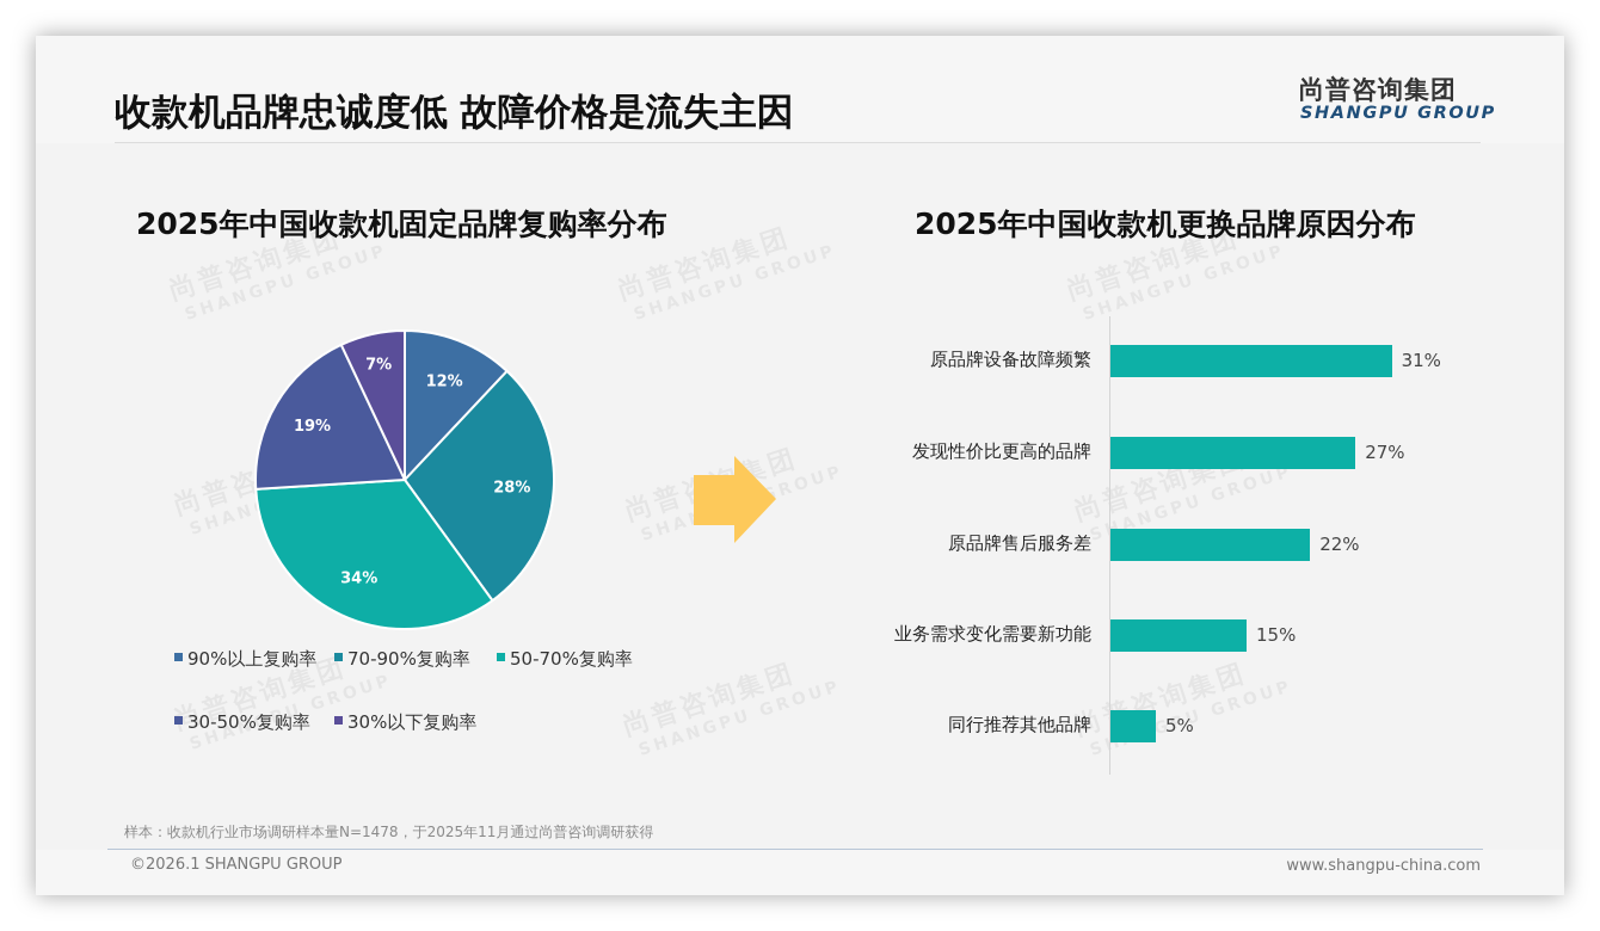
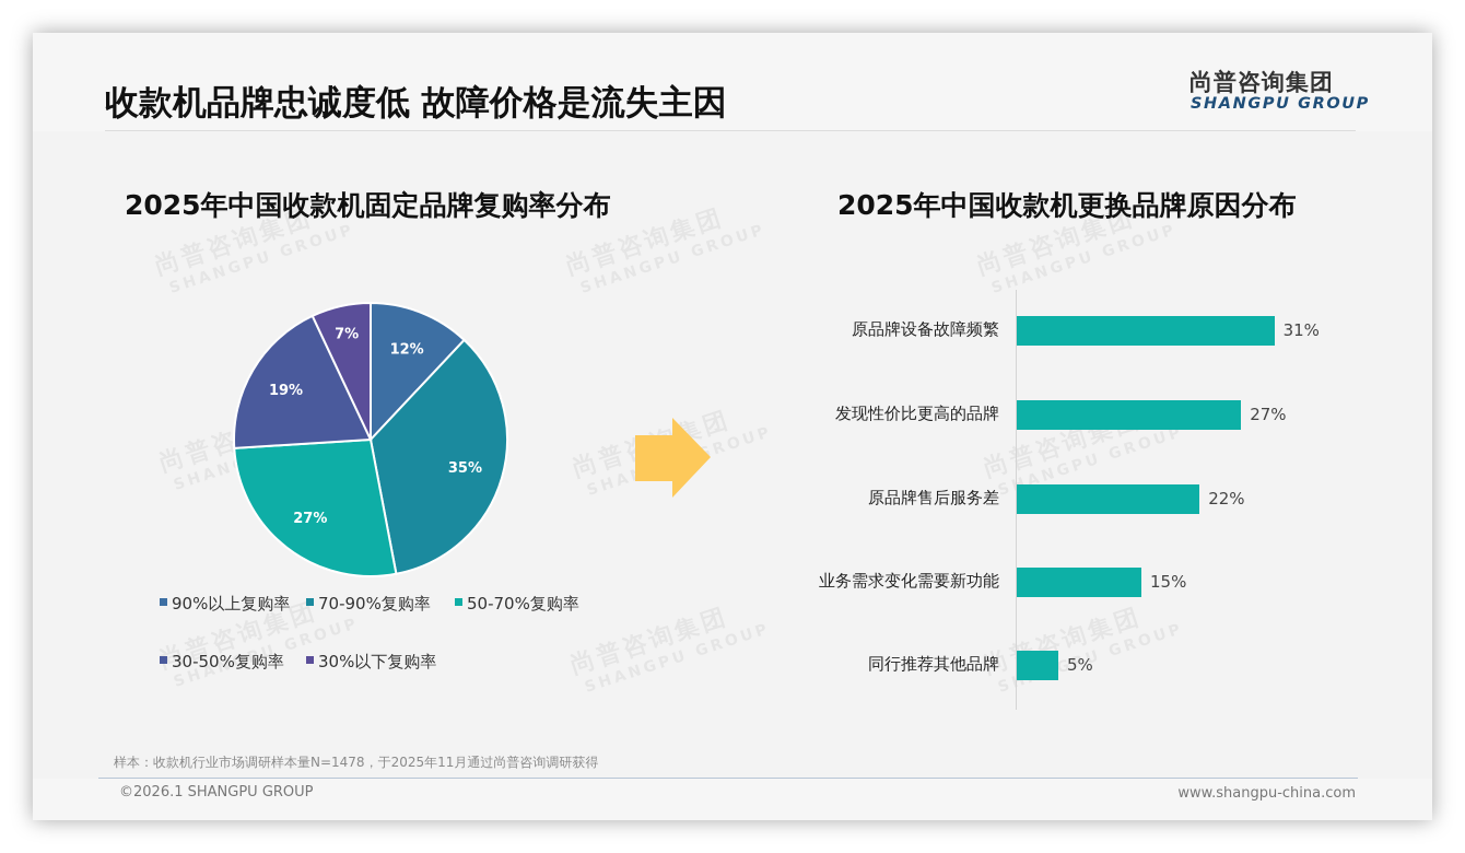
2025年中国收款机固定品牌复购率分布/70-90%复购率: 28% -> 35%
2025年中国收款机固定品牌复购率分布/50-70%复购率: 34% -> 27%
